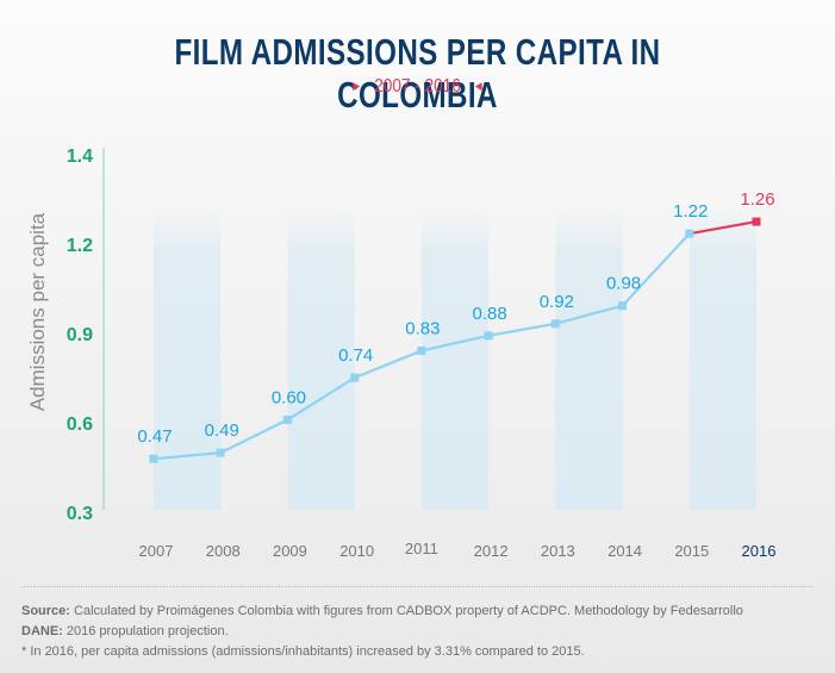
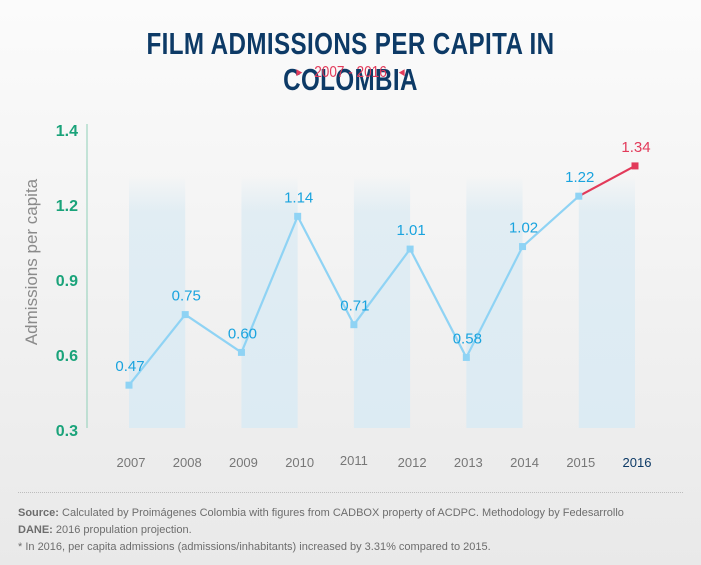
2008: 0.49 -> 0.75
2010: 0.74 -> 1.14
2011: 0.83 -> 0.71
2012: 0.88 -> 1.01
2013: 0.92 -> 0.58
2014: 0.98 -> 1.02
2016: 1.26 -> 1.34
